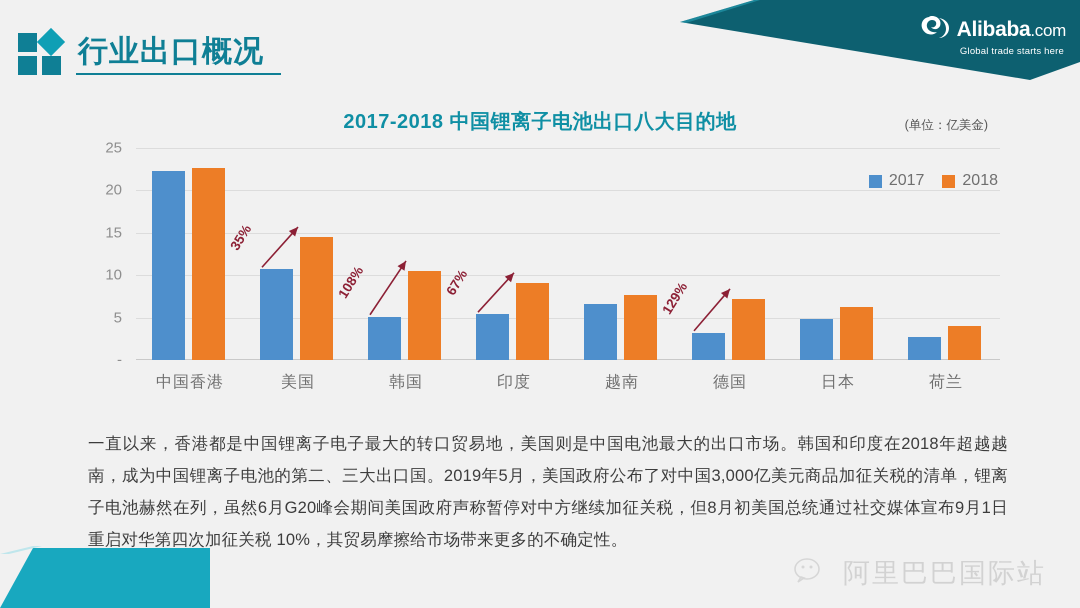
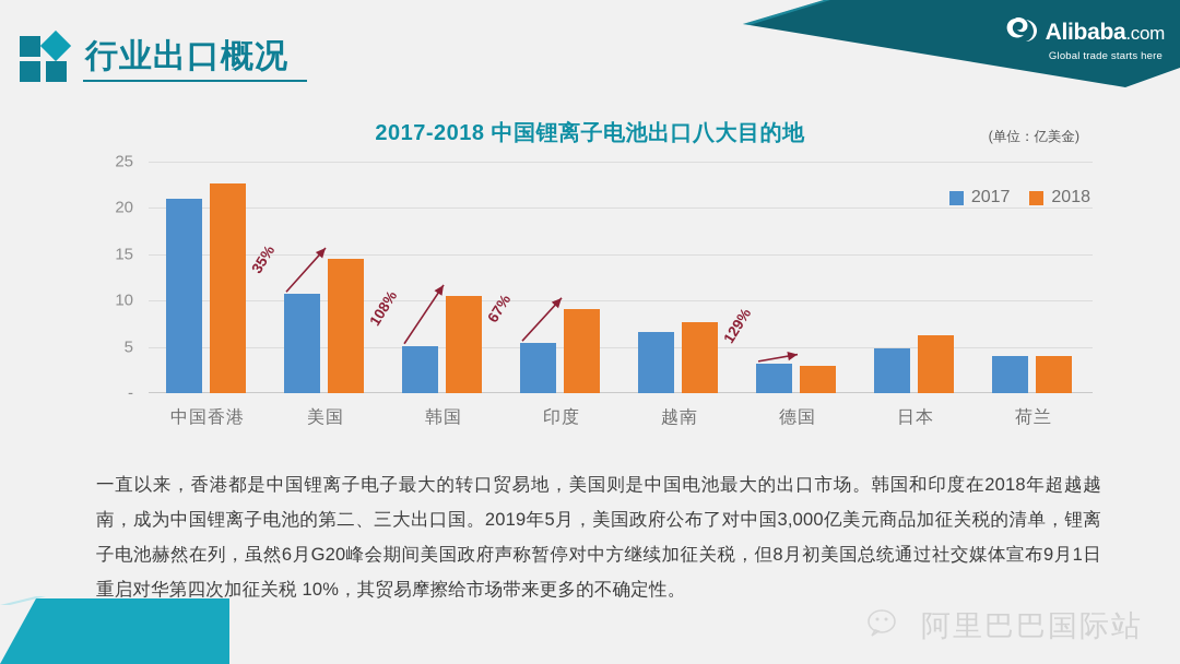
2017/中国香港: 22 -> 21
2018/德国: 7 -> 3
2017/荷兰: 3 -> 4
